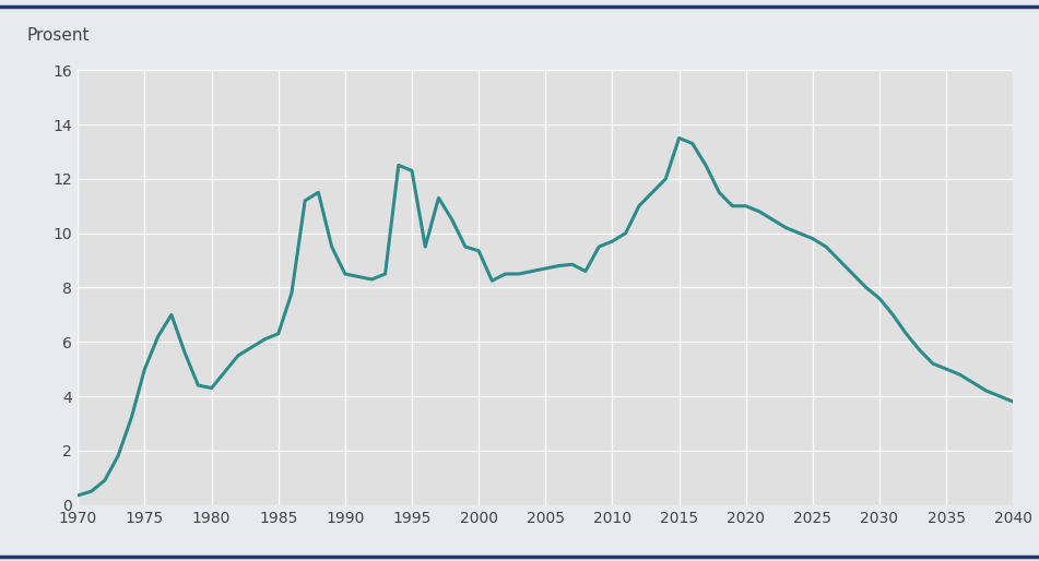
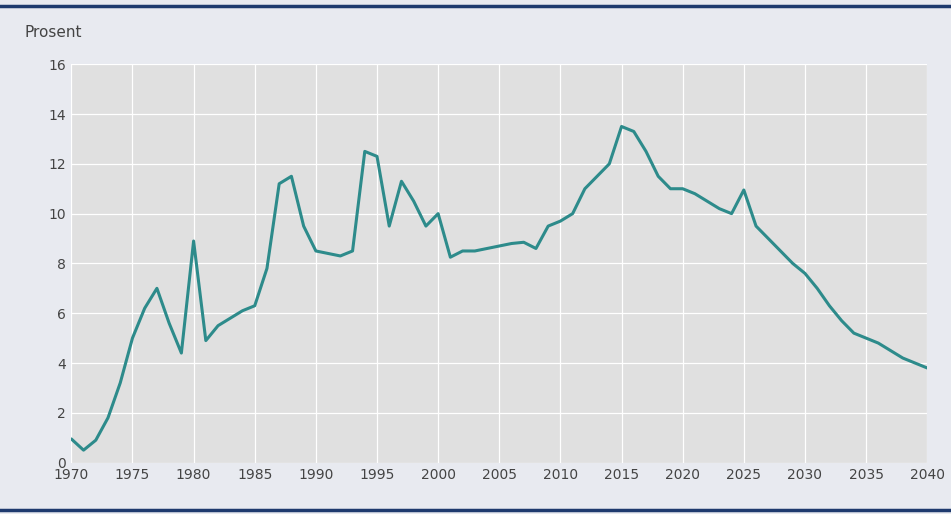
1970: 0.35 -> 0.95
1980: 4.30 -> 8.90
2000: 9.35 -> 10.00
2025: 9.80 -> 10.95
